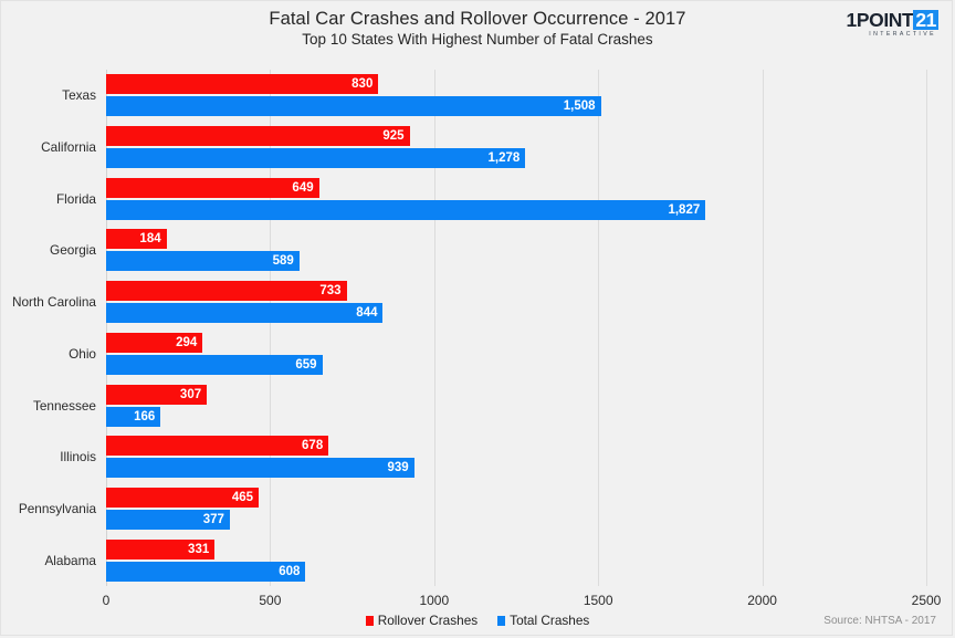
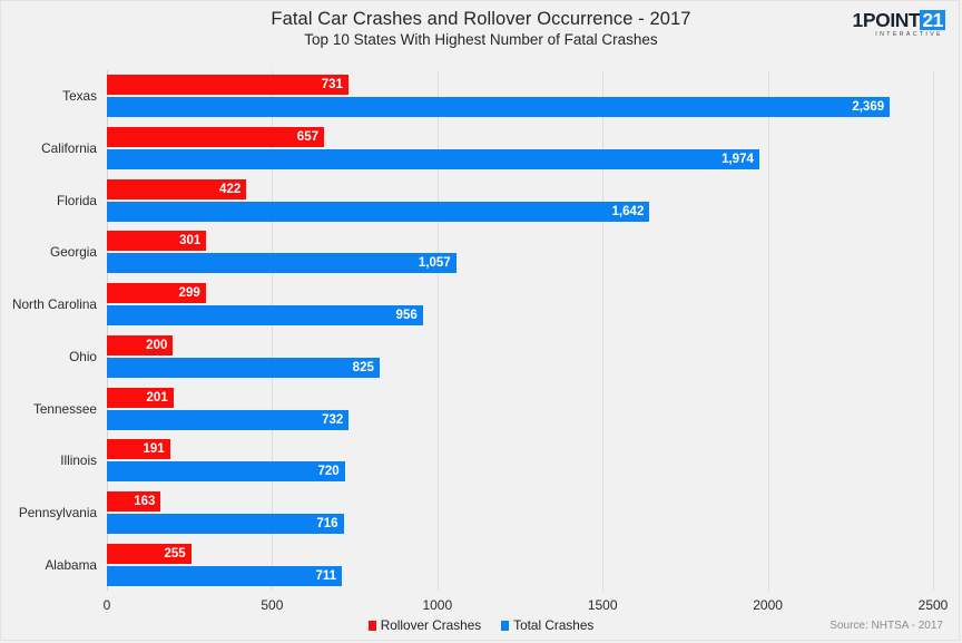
Rollover Crashes/Texas: 830 -> 731
Total Crashes/Texas: 1,508 -> 2,369
Rollover Crashes/California: 925 -> 657
Total Crashes/California: 1,278 -> 1,974
Rollover Crashes/Florida: 649 -> 422
Total Crashes/Florida: 1,827 -> 1,642
Rollover Crashes/Georgia: 184 -> 301
Total Crashes/Georgia: 589 -> 1,057
Rollover Crashes/North Carolina: 733 -> 299
Total Crashes/North Carolina: 844 -> 956
Rollover Crashes/Ohio: 294 -> 200
Total Crashes/Ohio: 659 -> 825
Rollover Crashes/Tennessee: 307 -> 201
Total Crashes/Tennessee: 166 -> 732
Rollover Crashes/Illinois: 678 -> 191
Total Crashes/Illinois: 939 -> 720
Rollover Crashes/Pennsylvania: 465 -> 163
Total Crashes/Pennsylvania: 377 -> 716
Rollover Crashes/Alabama: 331 -> 255
Total Crashes/Alabama: 608 -> 711
